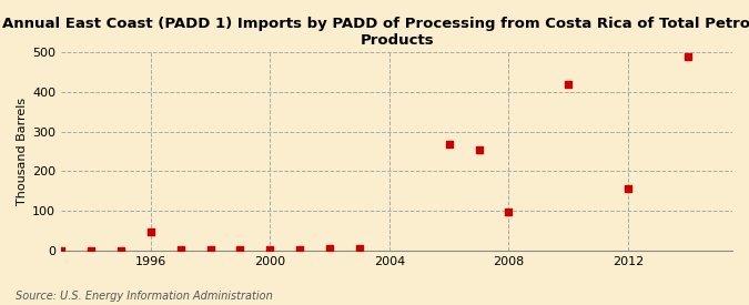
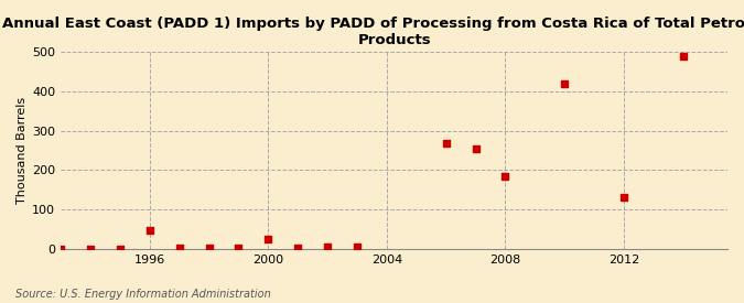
2000: 2 -> 25
2008: 97 -> 185
2012: 155 -> 130
